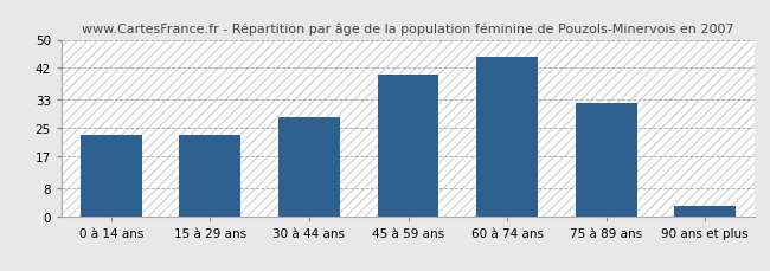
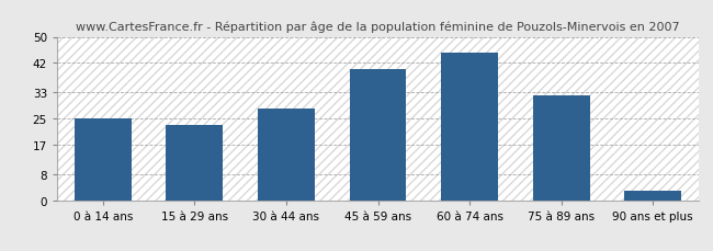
0 à 14 ans: 23 -> 25
